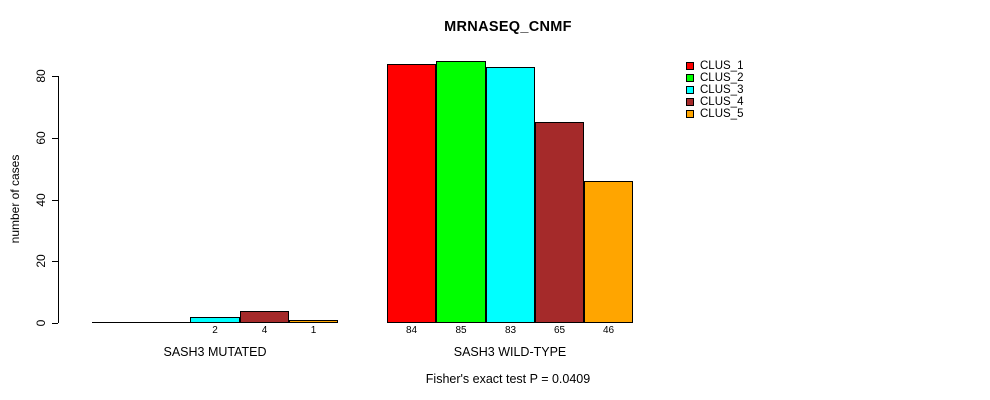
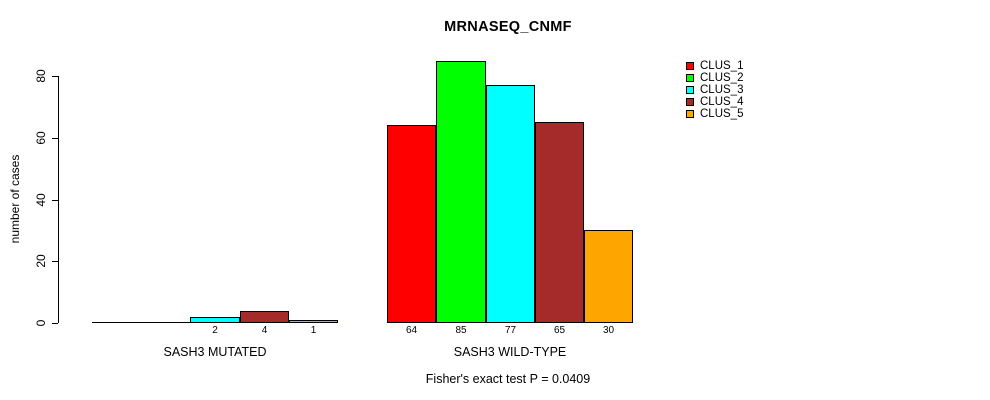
CLUS_1/SASH3 WILD-TYPE: 84 -> 64
CLUS_3/SASH3 WILD-TYPE: 83 -> 77
CLUS_5/SASH3 WILD-TYPE: 46 -> 30
